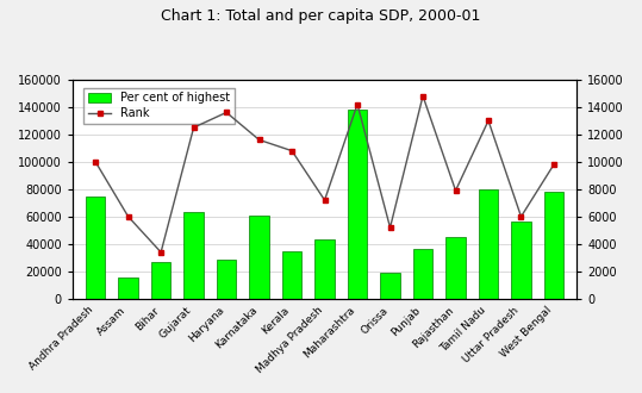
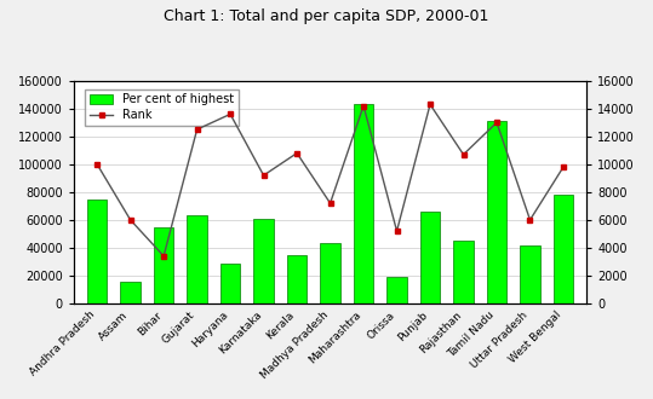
Per cent of highest/Bihar: 27000 -> 55000
Rank/Karnataka: 11600 -> 9200
Per cent of highest/Maharashtra: 138000 -> 143000
Per cent of highest/Punjab: 36000 -> 66000
Rank/Punjab: 14800 -> 14300
Rank/Rajasthan: 7900 -> 10700
Per cent of highest/Tamil Nadu: 80000 -> 131000
Per cent of highest/Uttar Pradesh: 56000 -> 42000
